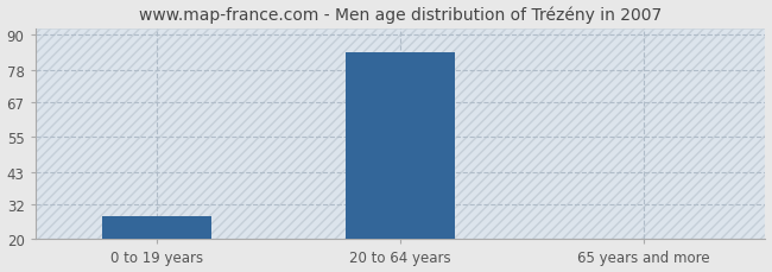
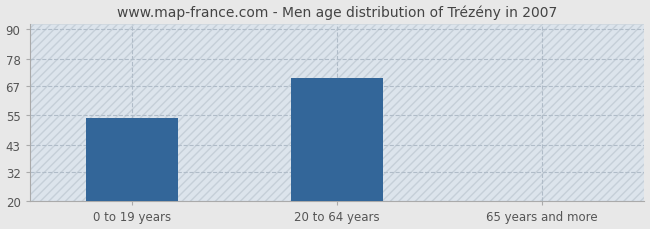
0 to 19 years: 28 -> 54
20 to 64 years: 84 -> 70
